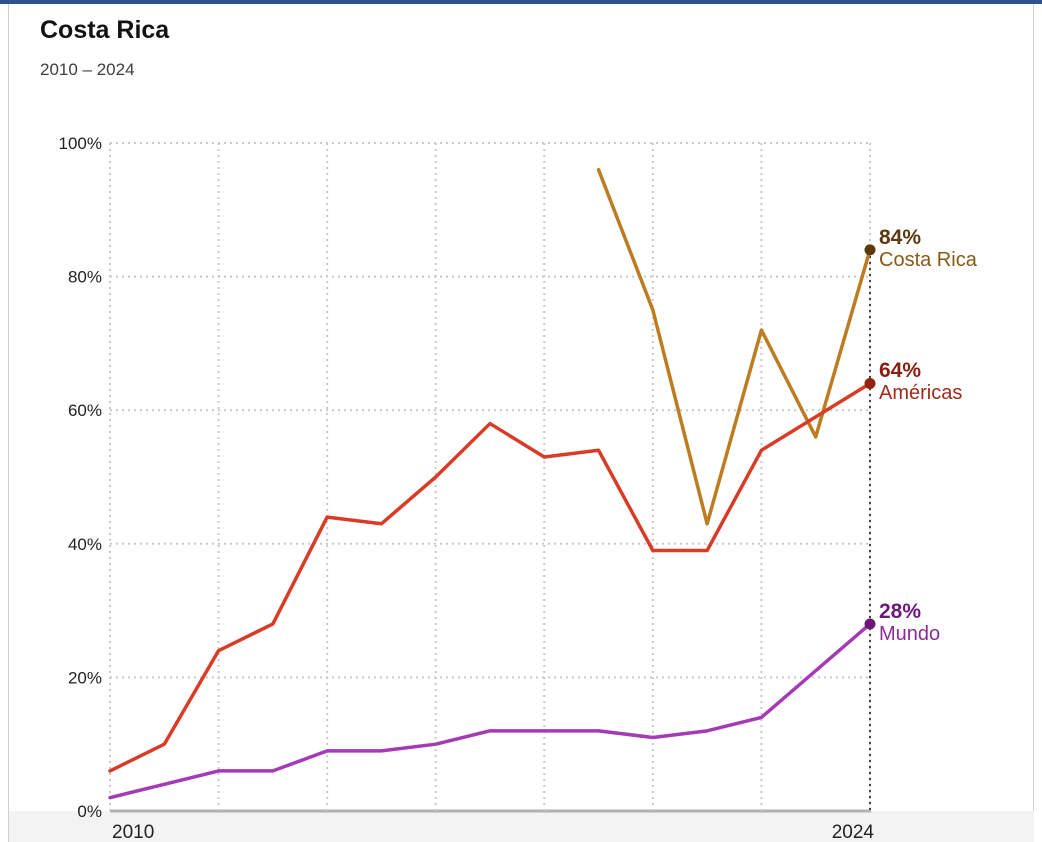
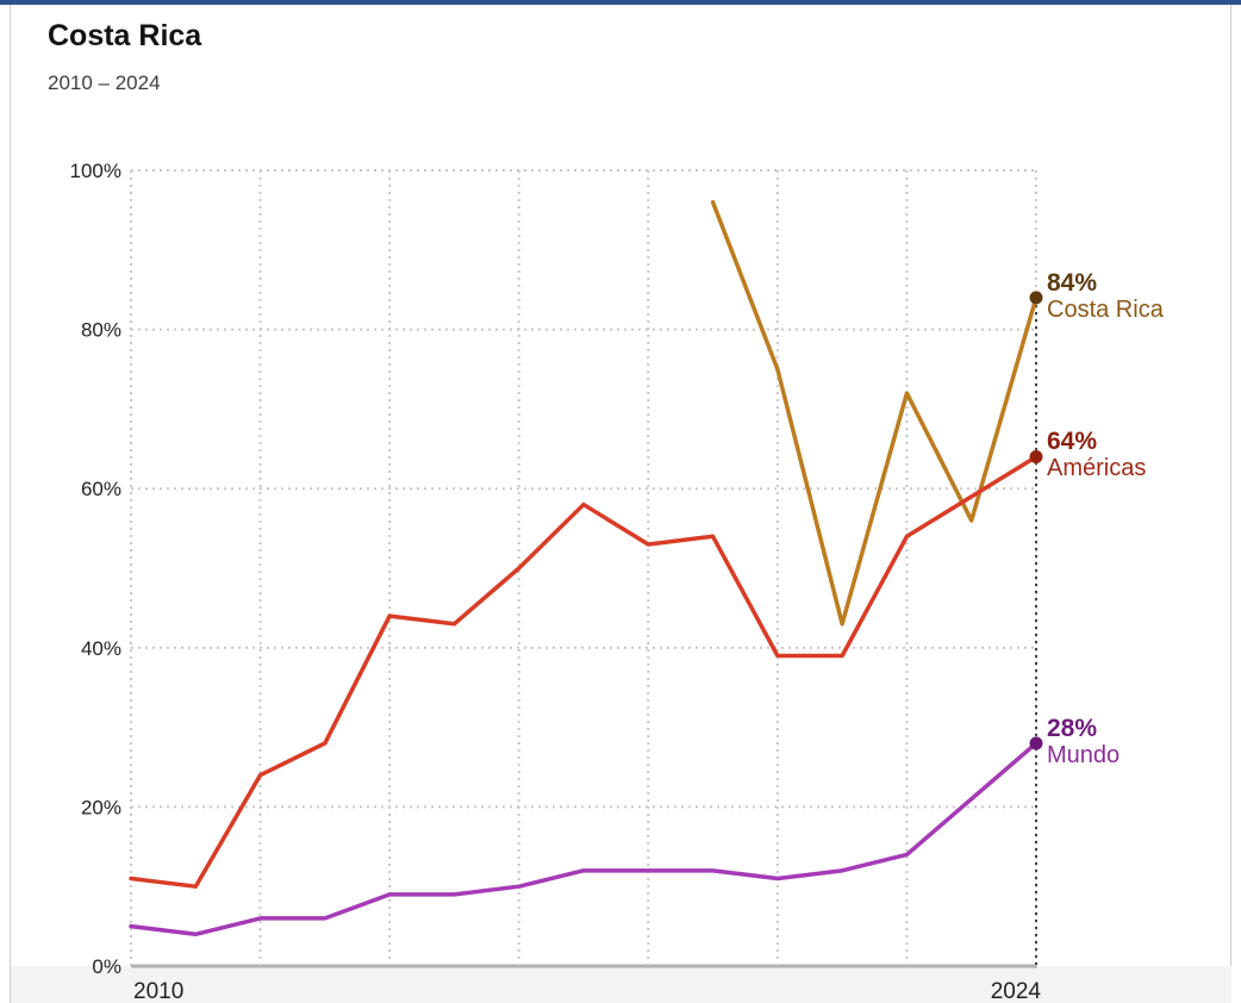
Américas/2010: 6% -> 11%
Mundo/2010: 2% -> 5%
